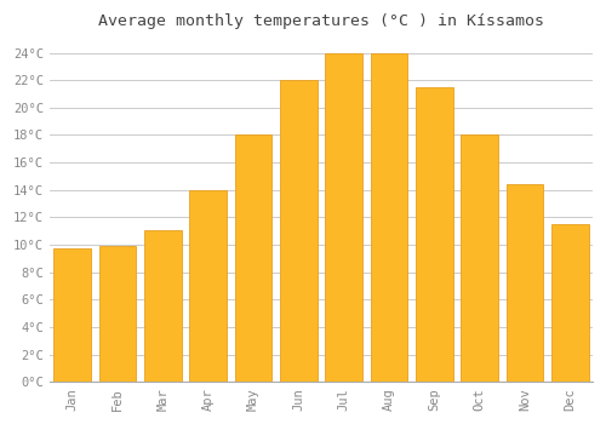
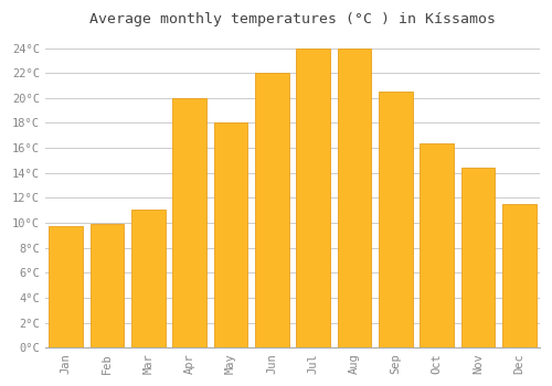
Apr: 14.0°C -> 20.0°C
Sep: 21.5°C -> 20.5°C
Oct: 18.0°C -> 16.4°C
